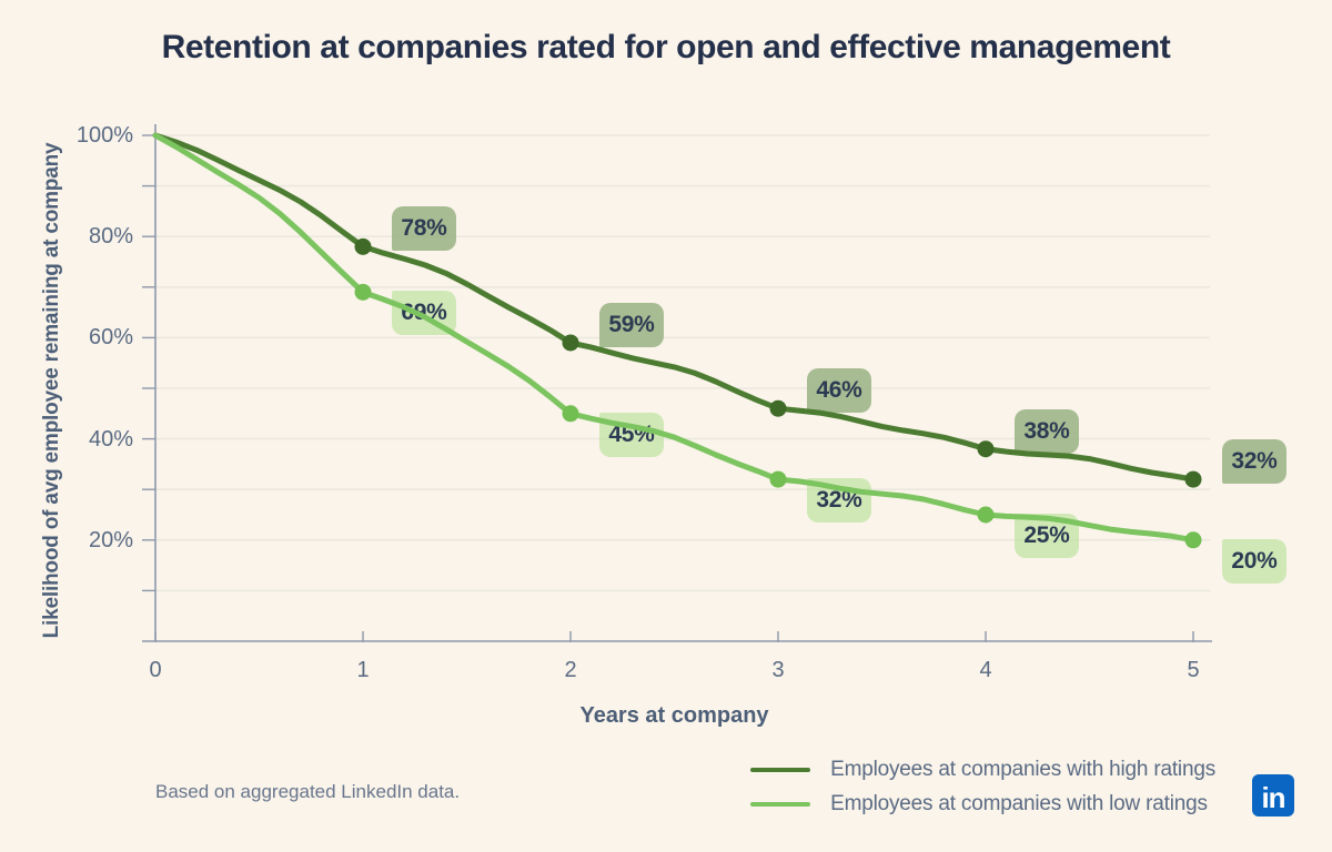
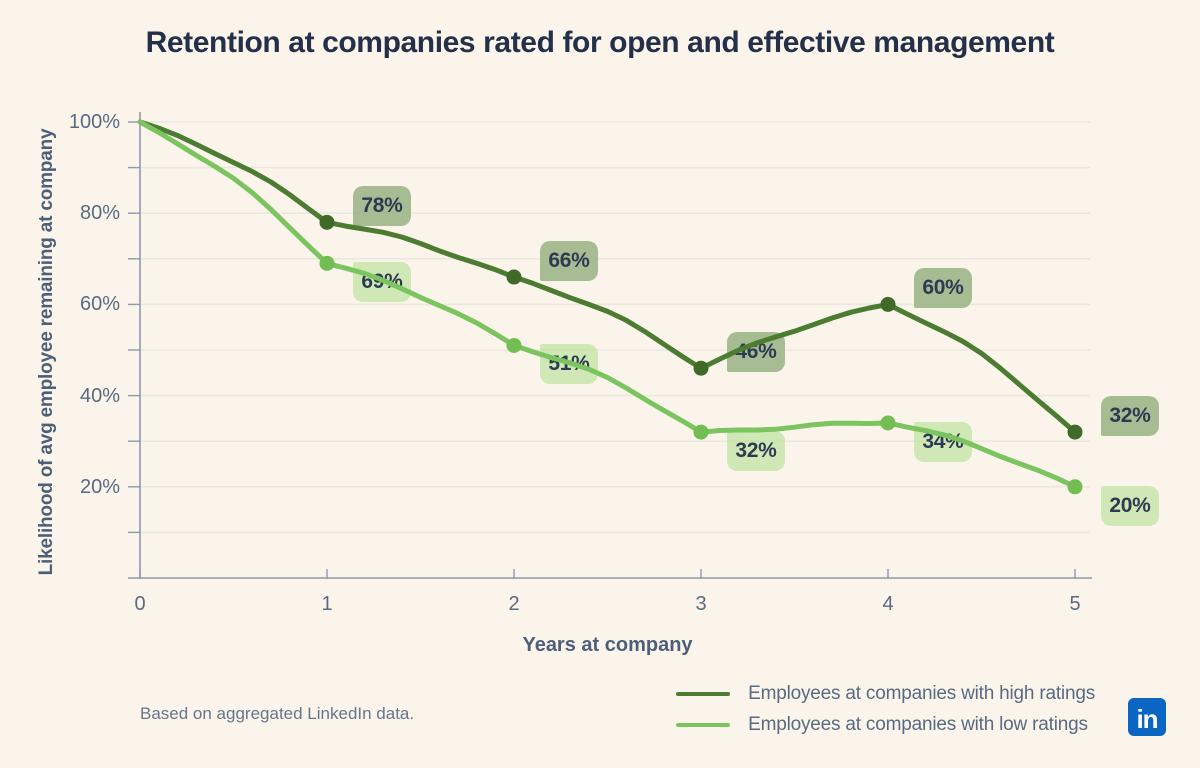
Employees at companies with high ratings/2: 59% -> 66%
Employees at companies with low ratings/2: 45% -> 51%
Employees at companies with high ratings/4: 38% -> 60%
Employees at companies with low ratings/4: 25% -> 34%
